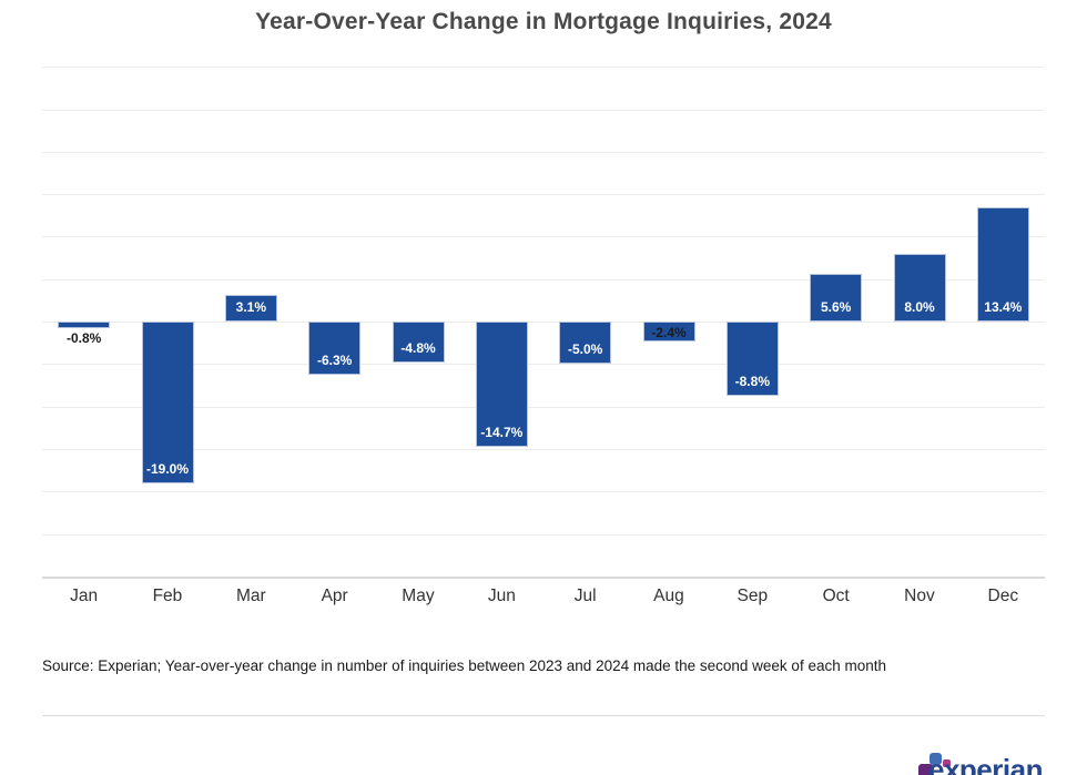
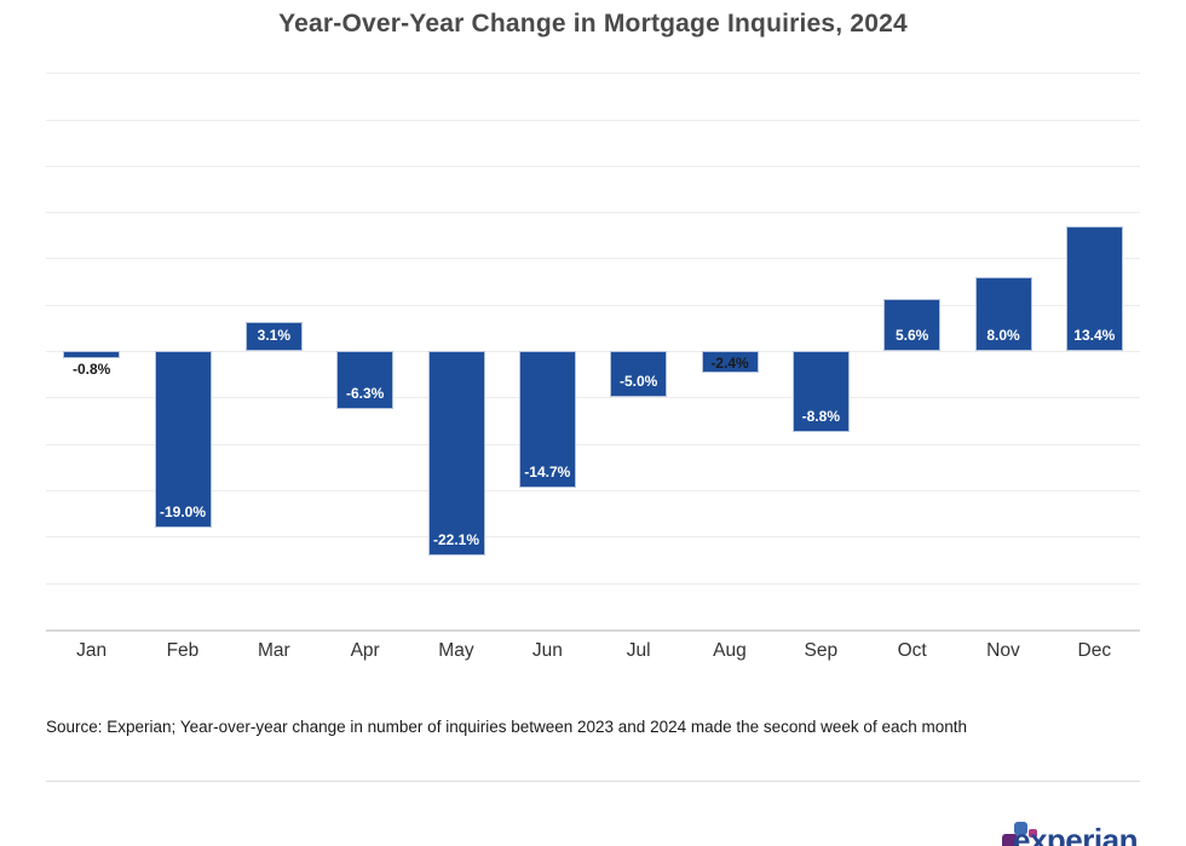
May: -4.8% -> -22.1%
